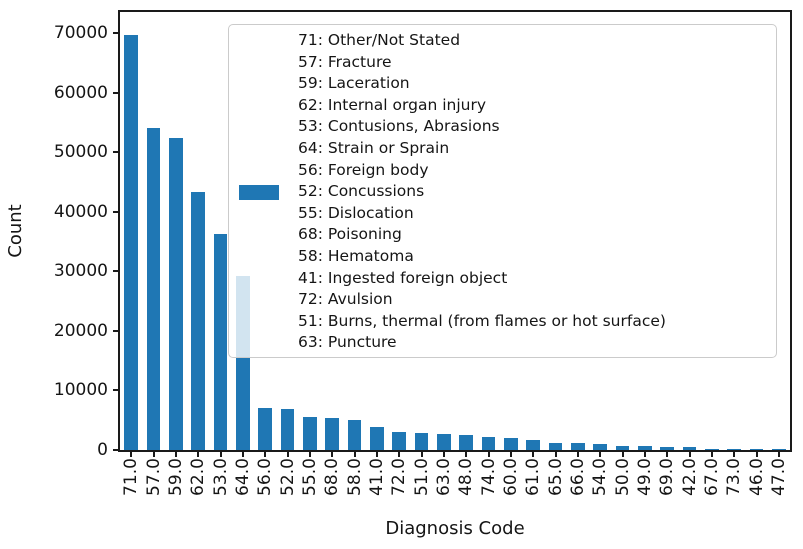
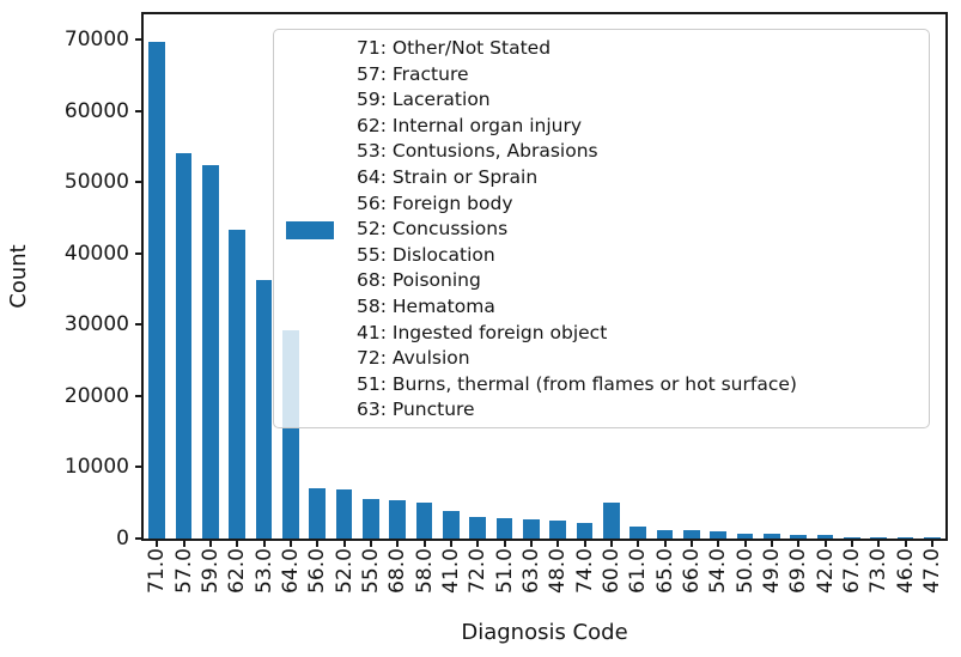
60.0: 2000 -> 5000
